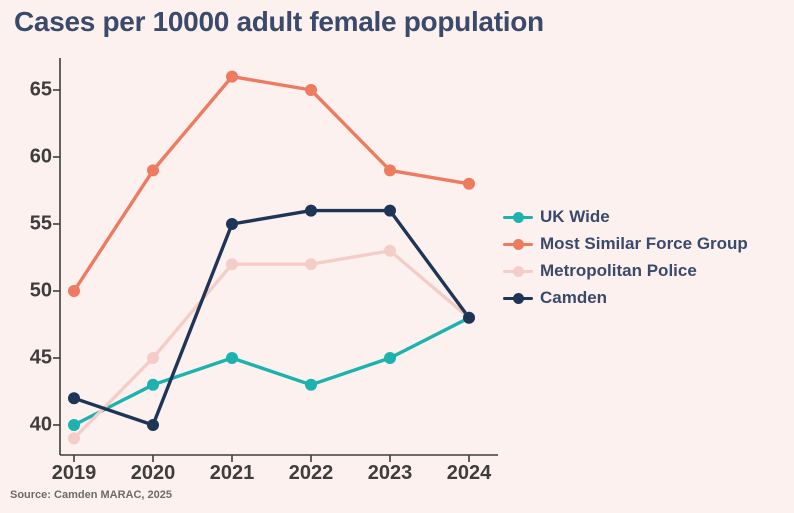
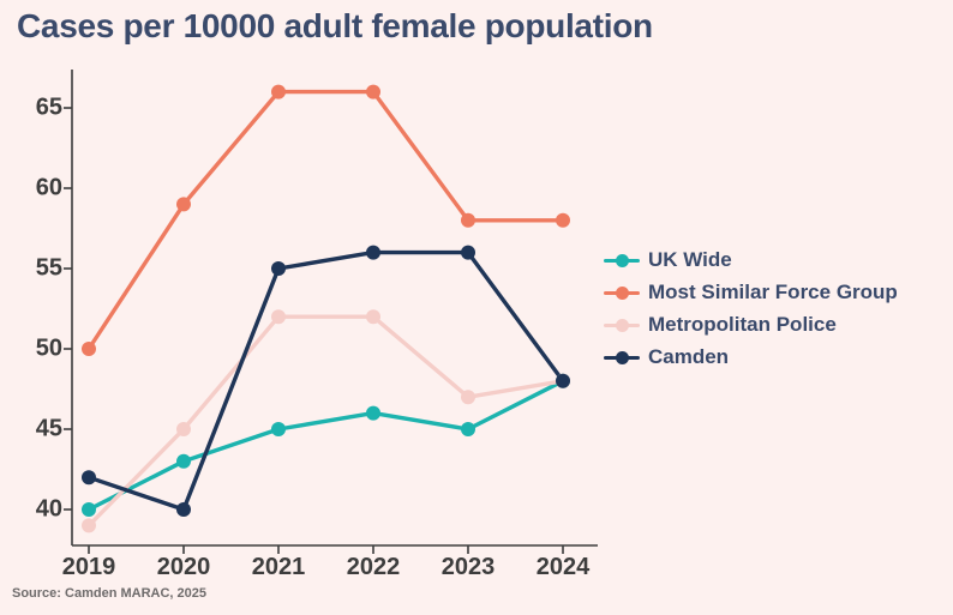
UK Wide/2022: 43 -> 46
Most Similar Force Group/2022: 65 -> 66
Most Similar Force Group/2023: 59 -> 58
Metropolitan Police/2023: 53 -> 47
